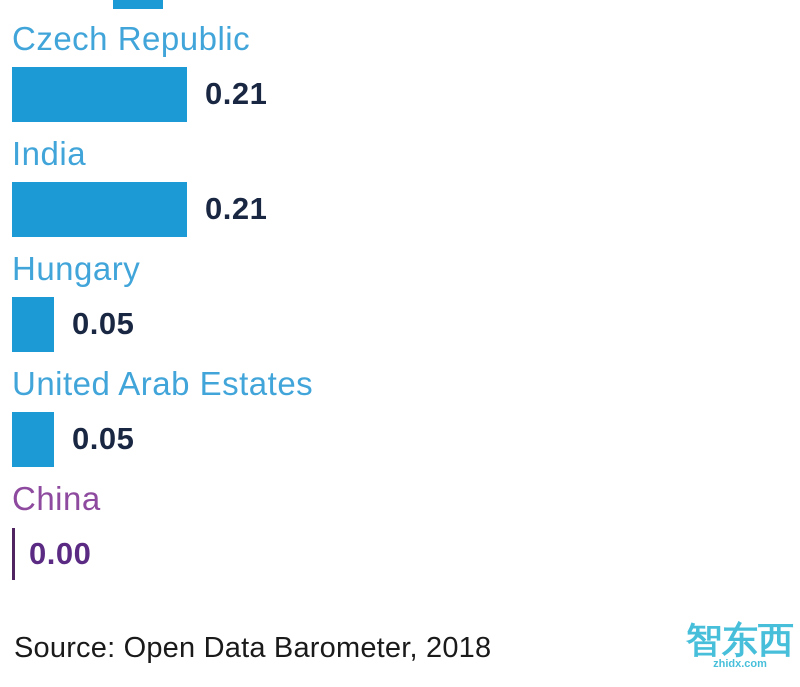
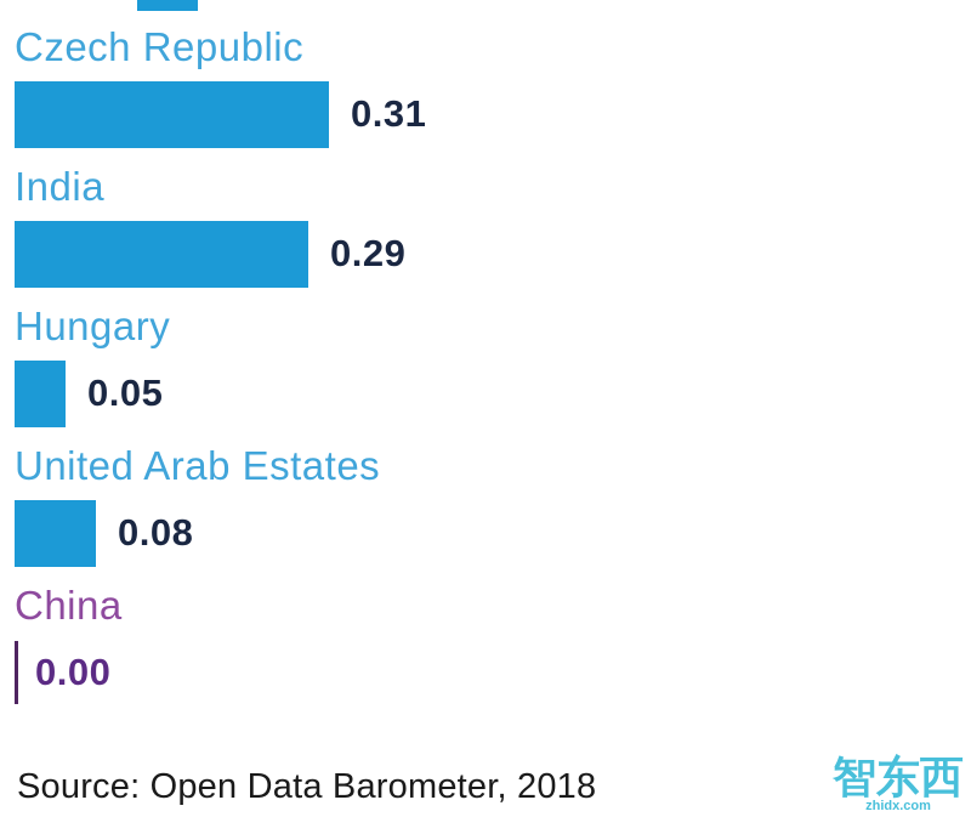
Czech Republic: 0.21 -> 0.31
India: 0.21 -> 0.29
United Arab Estates: 0.05 -> 0.08
